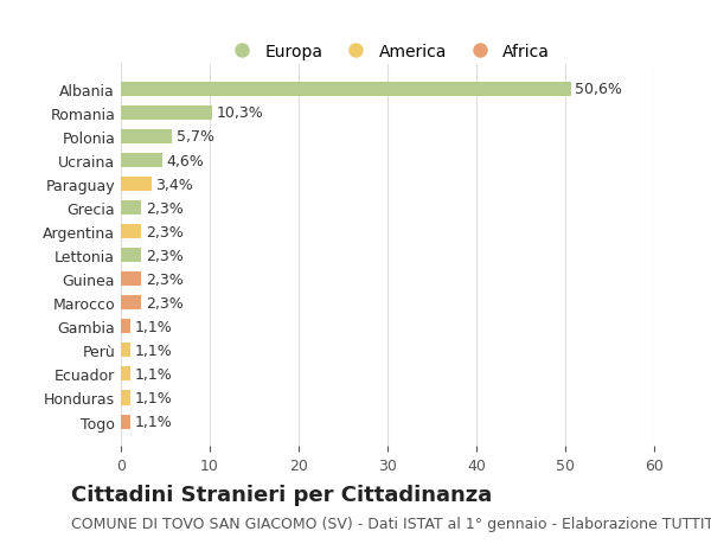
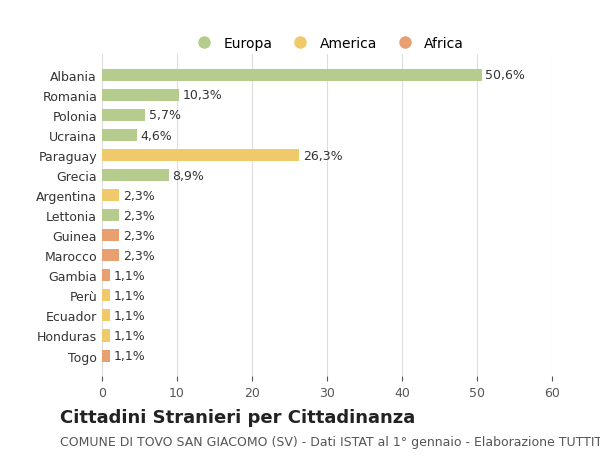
Paraguay: 3,4% -> 26,3%
Grecia: 2,3% -> 8,9%
